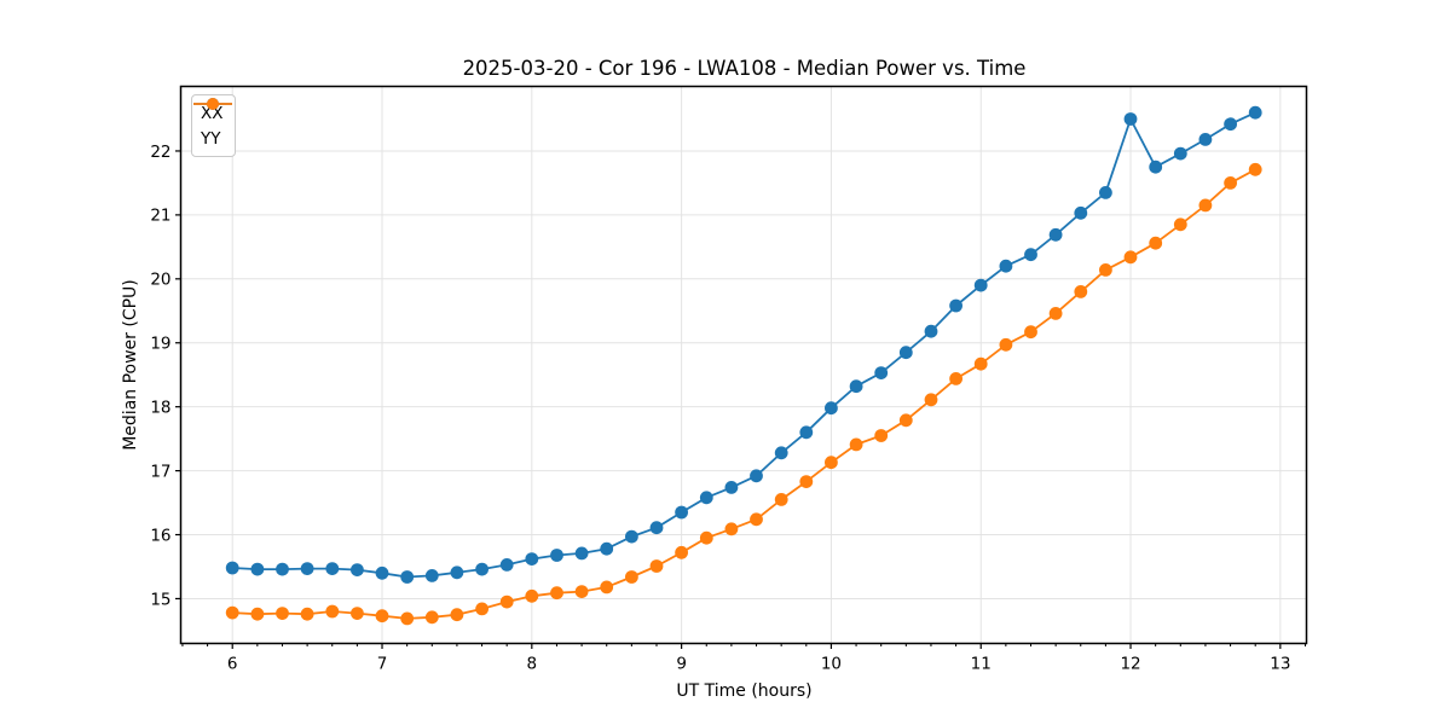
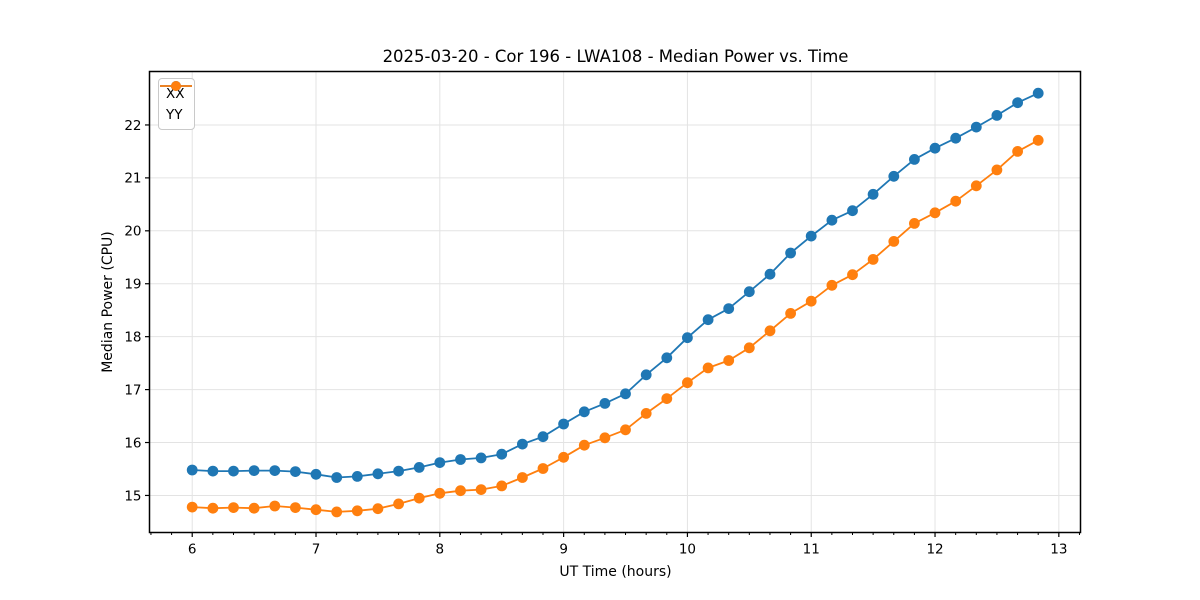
XX/12: 22.5 -> 21.6
